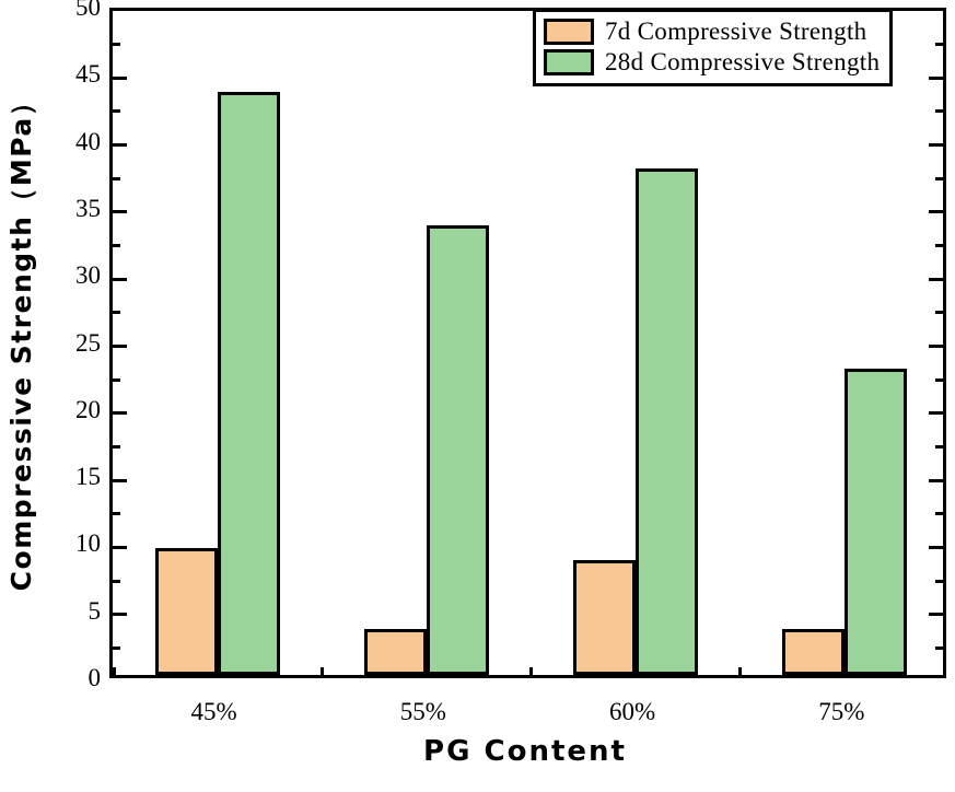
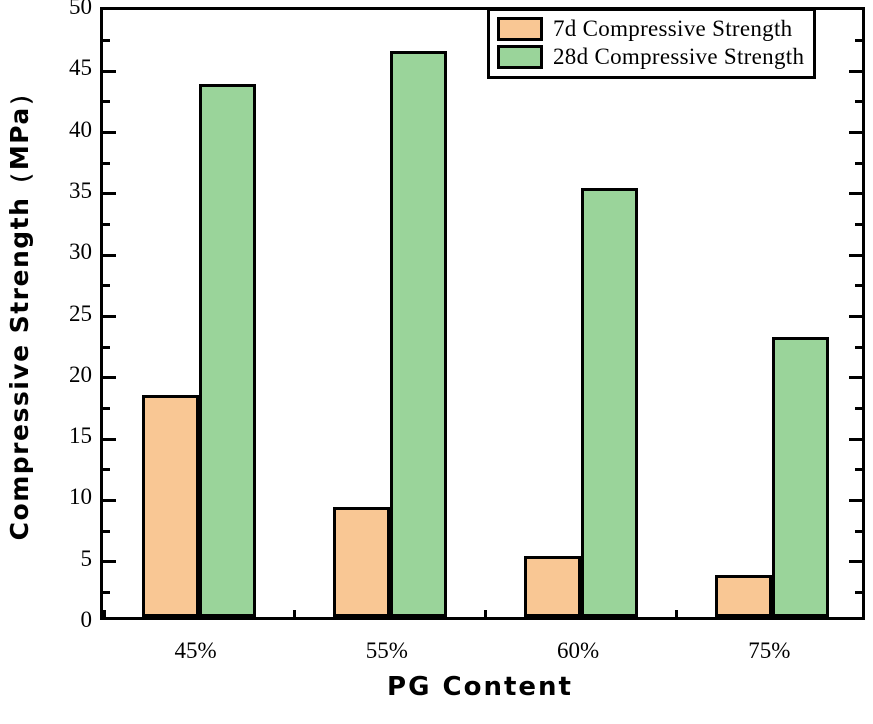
7d Compressive Strength/45%: 9.5 -> 18.1
7d Compressive Strength/55%: 3.4 -> 9.0
28d Compressive Strength/55%: 33.5 -> 46.2
7d Compressive Strength/60%: 8.6 -> 5.0
28d Compressive Strength/60%: 37.8 -> 35.0
